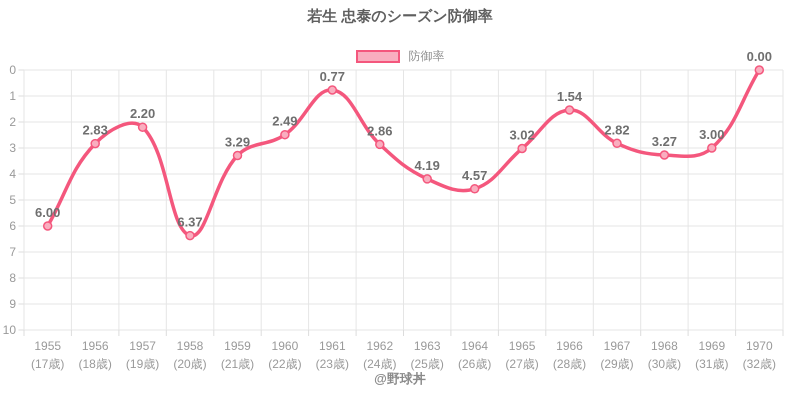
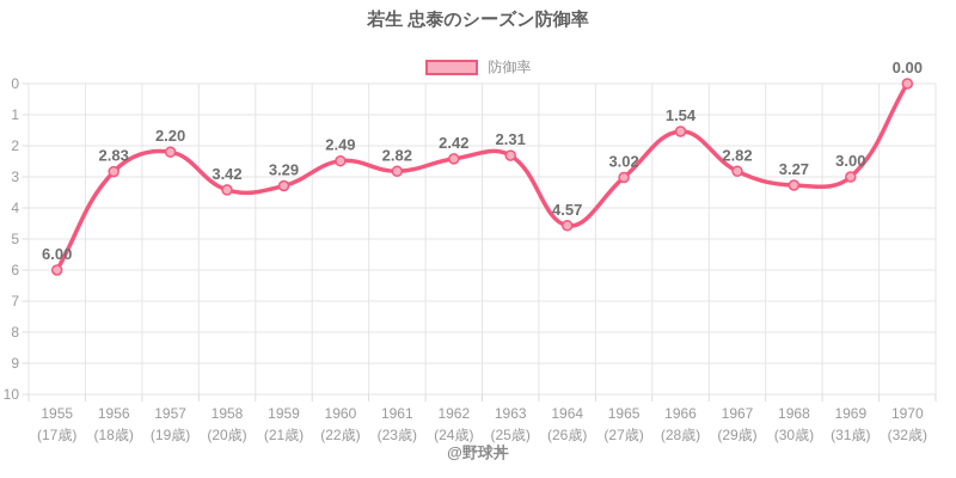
1958: 6.37 -> 3.42
1961: 0.77 -> 2.82
1962: 2.86 -> 2.42
1963: 4.19 -> 2.31
